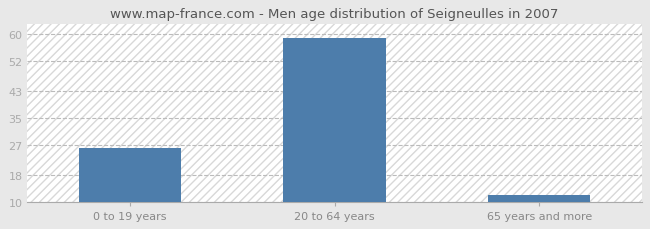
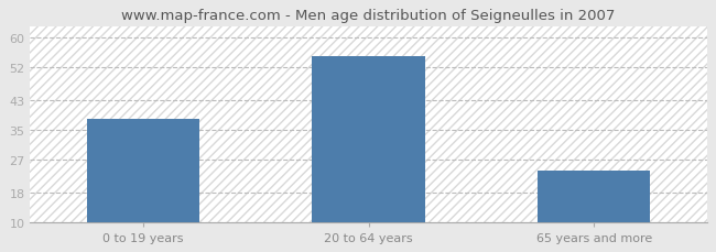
0 to 19 years: 26 -> 38
20 to 64 years: 59 -> 55
65 years and more: 12 -> 24
